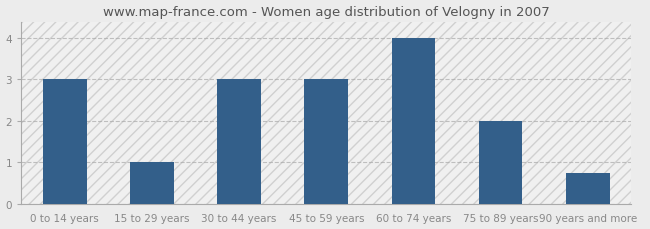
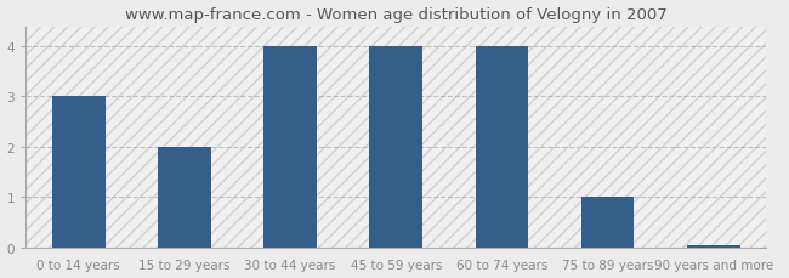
15 to 29 years: 1.00 -> 2.00
30 to 44 years: 3.00 -> 4.00
45 to 59 years: 3.00 -> 4.00
75 to 89 years: 2.00 -> 1.00
90 years and more: 0.75 -> 0.05
